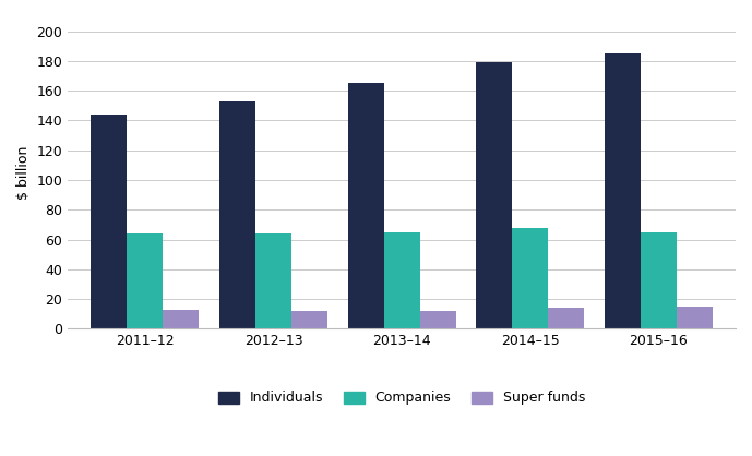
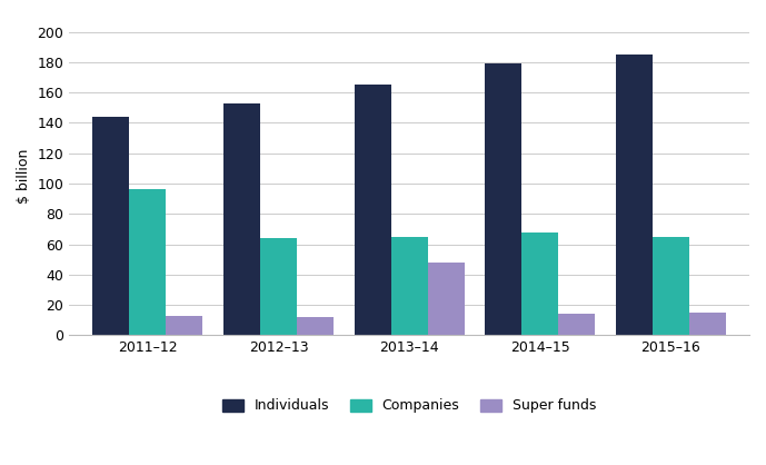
Companies/2011–12: 64 -> 96
Super funds/2013–14: 12 -> 48
